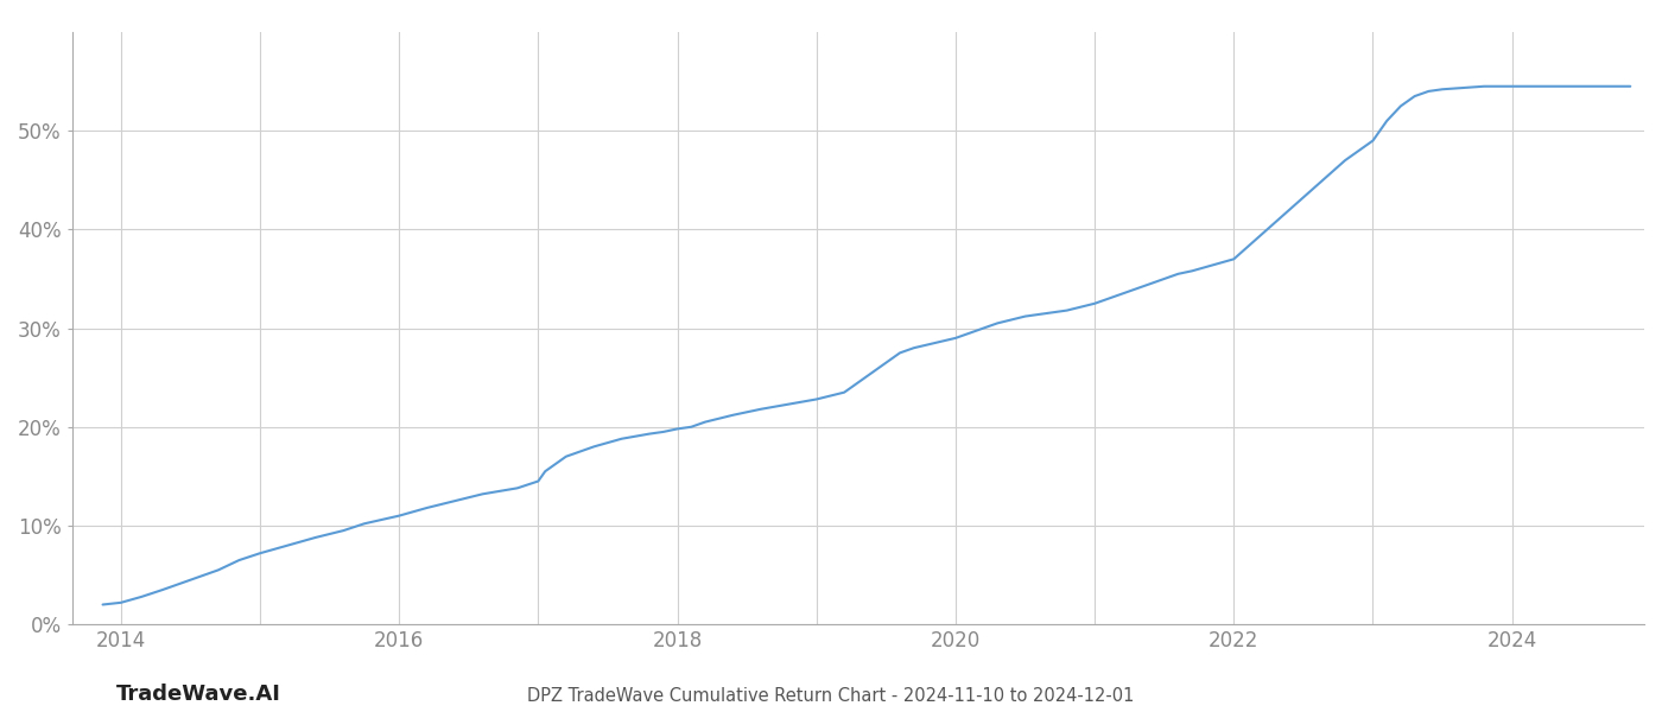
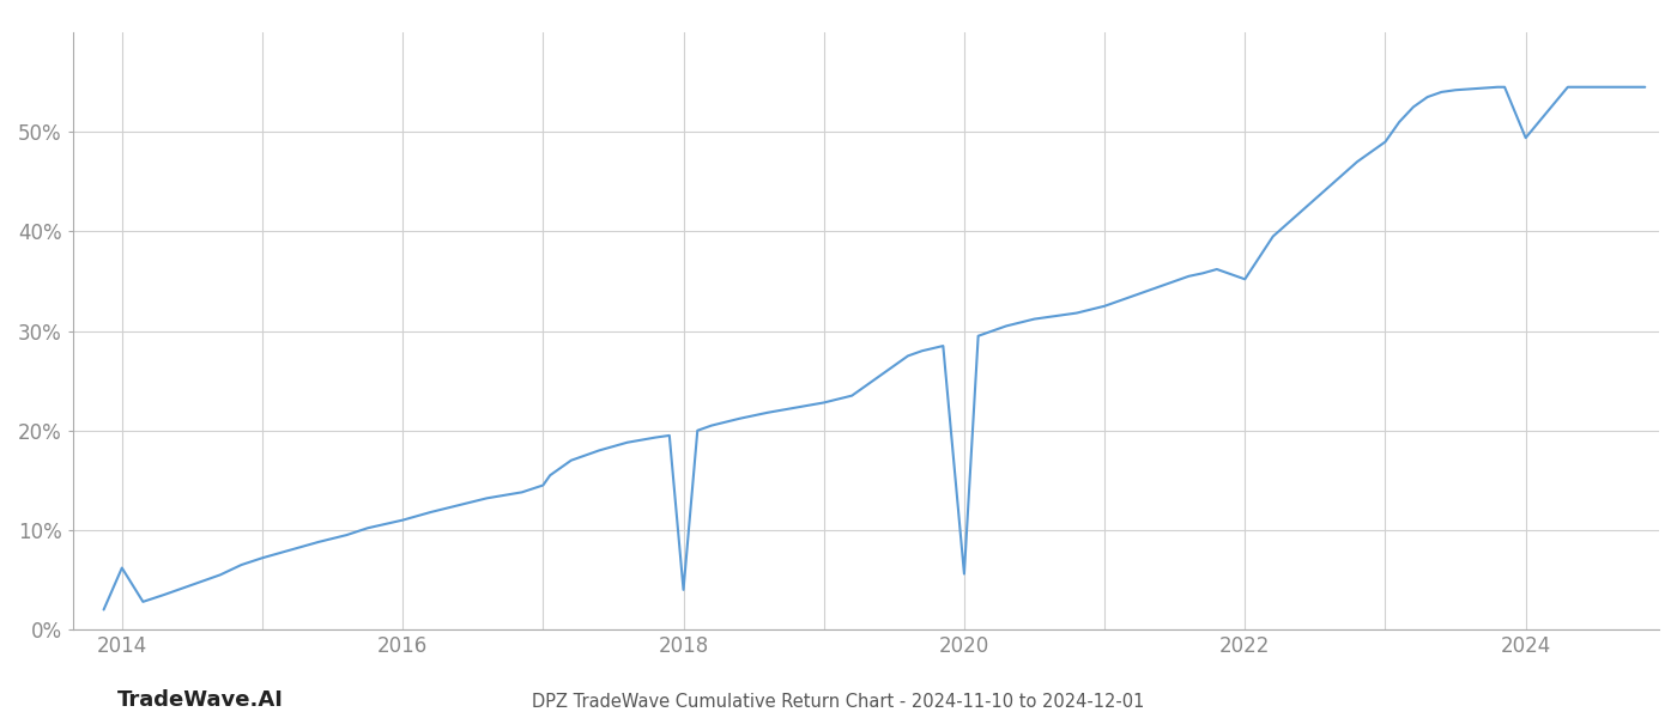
2014: 2.2% -> 6.2%
2018: 19.8% -> 4.0%
2020: 29.0% -> 5.6%
2022: 37.0% -> 35.2%
2024: 54.5% -> 49.4%
